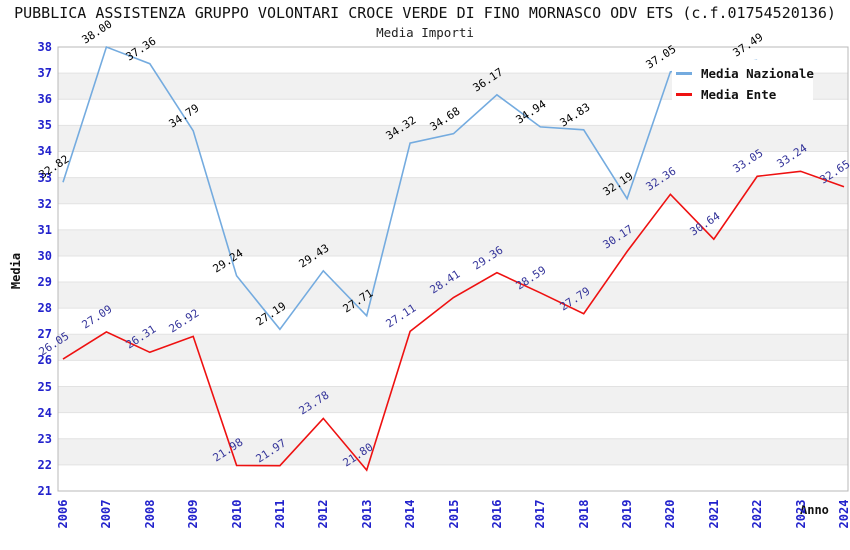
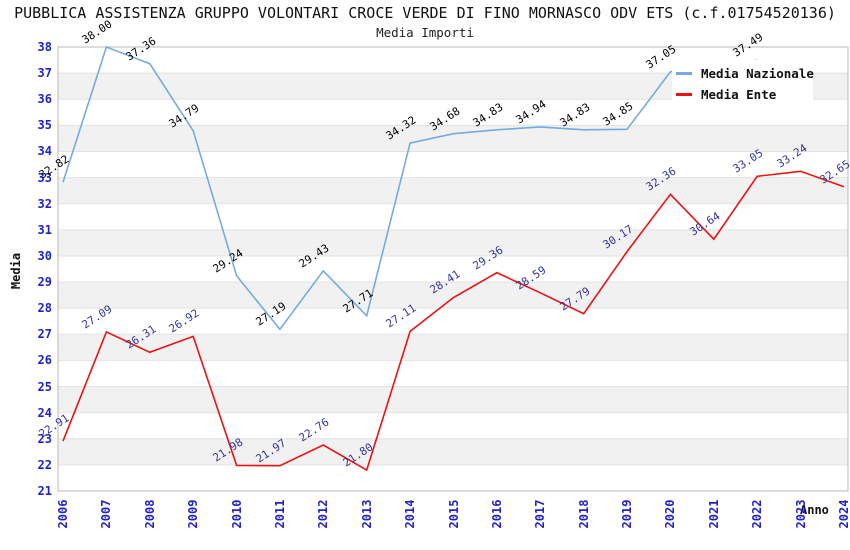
Media Ente/2006: 26.05 -> 22.91
Media Ente/2012: 23.78 -> 22.76
Media Nazionale/2016: 36.17 -> 34.83
Media Nazionale/2019: 32.19 -> 34.85
